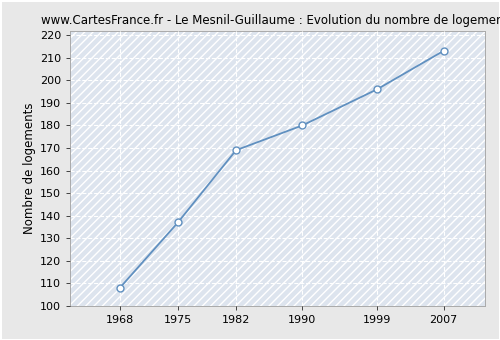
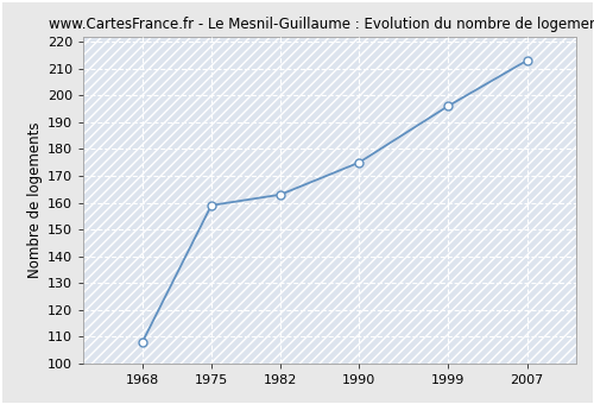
1975: 137 -> 159
1982: 169 -> 163
1990: 180 -> 175
